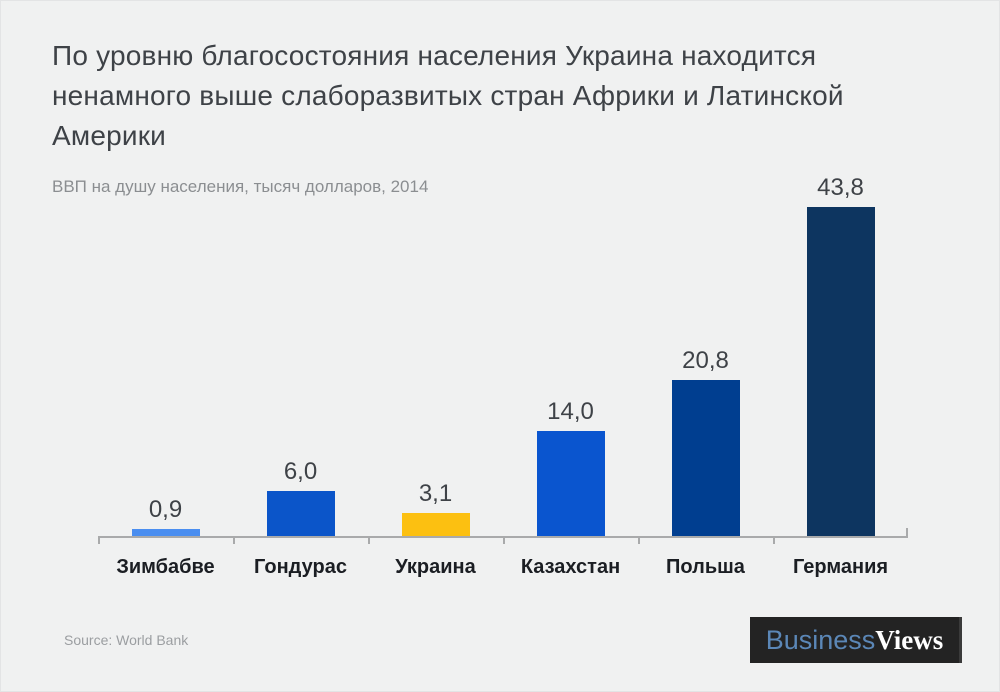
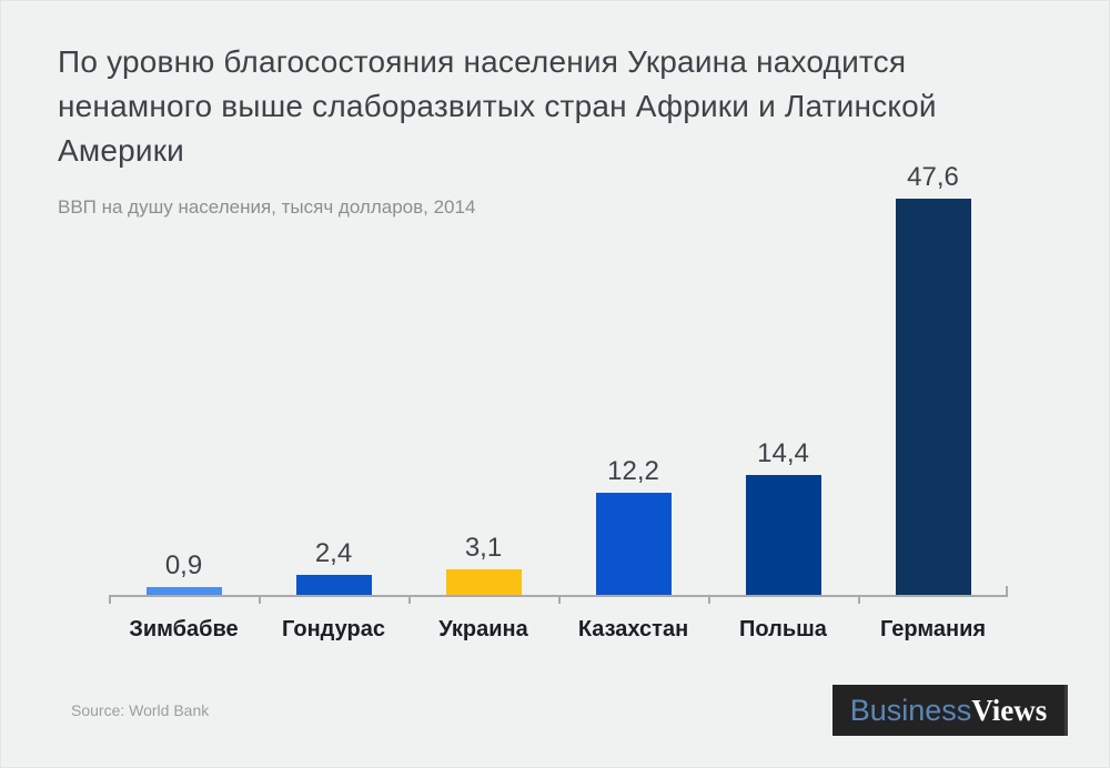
Гондурас: 6,0 -> 2,4
Казахстан: 14,0 -> 12,2
Польша: 20,8 -> 14,4
Германия: 43,8 -> 47,6
